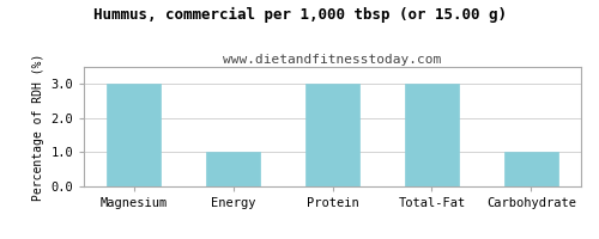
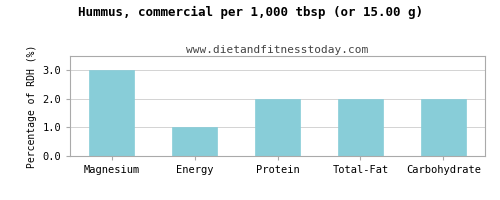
Protein: 3 -> 2
Total-Fat: 3 -> 2
Carbohydrate: 1 -> 2
